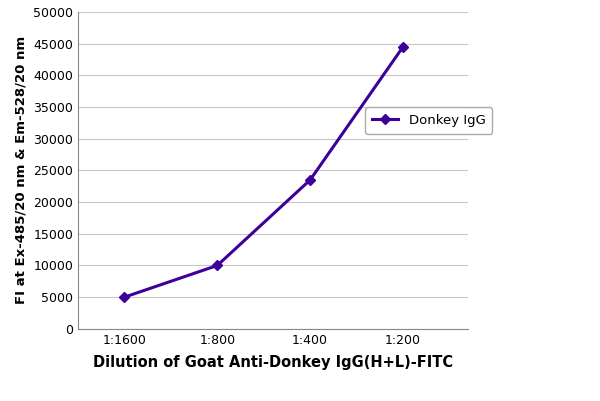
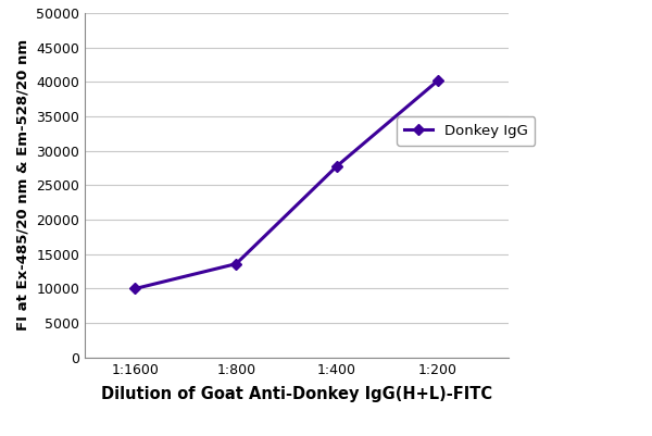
1:1600: 5000 -> 10000
1:800: 10000 -> 13600
1:400: 23500 -> 27800
1:200: 44500 -> 40200
